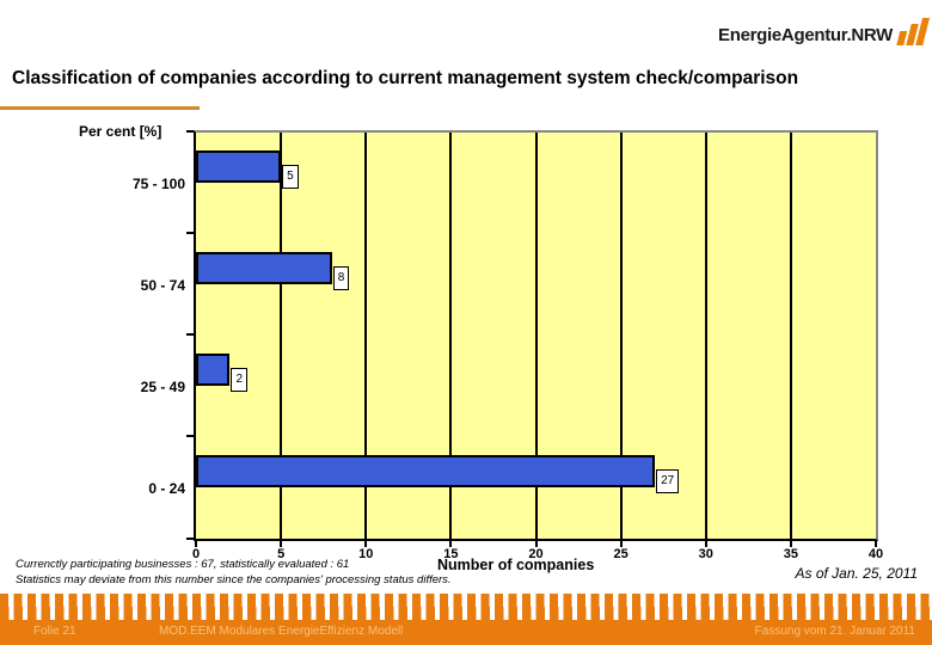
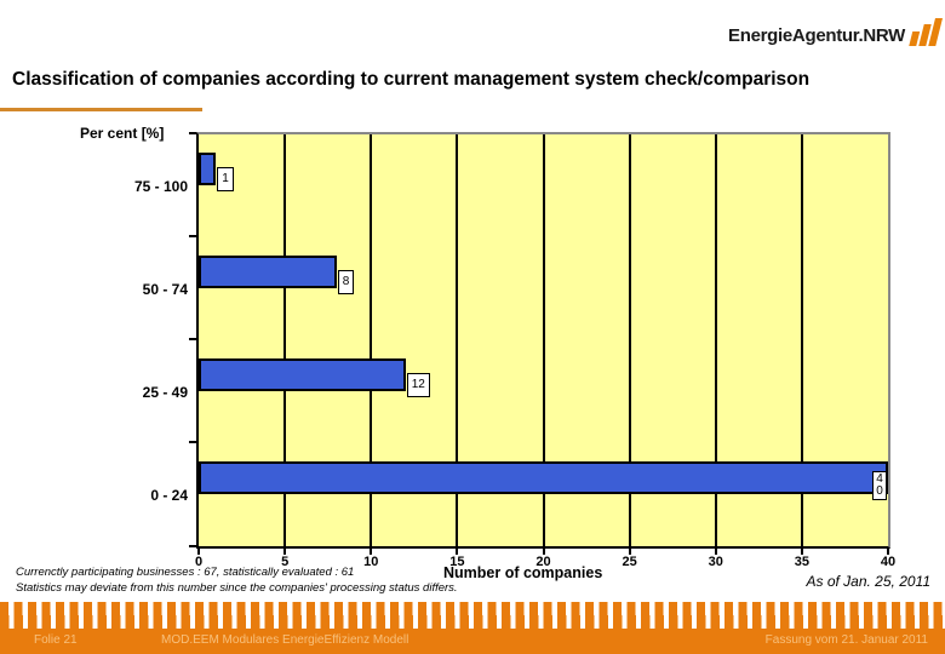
75 - 100: 5 -> 1
25 - 49: 2 -> 12
0 - 24: 27 -> 40
